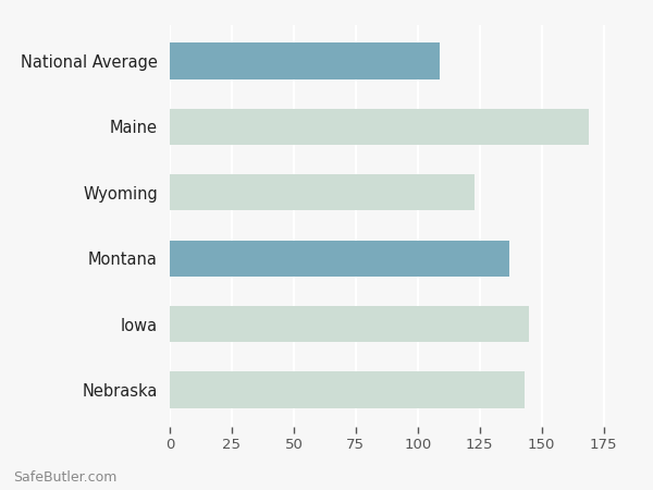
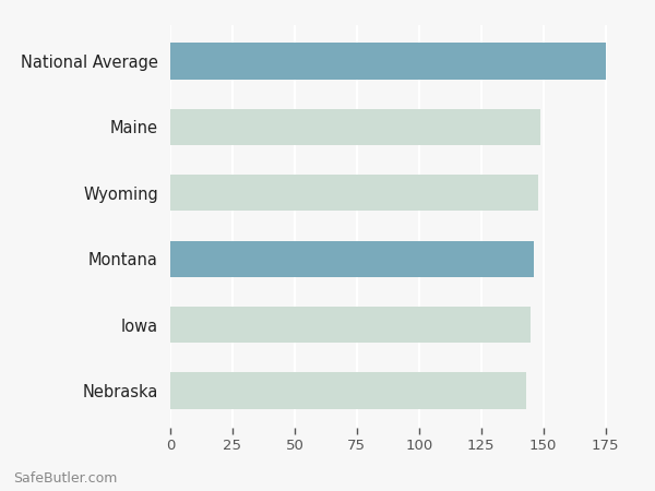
National Average: 109 -> 175
Maine: 169 -> 149
Wyoming: 123 -> 148
Montana: 137 -> 146
